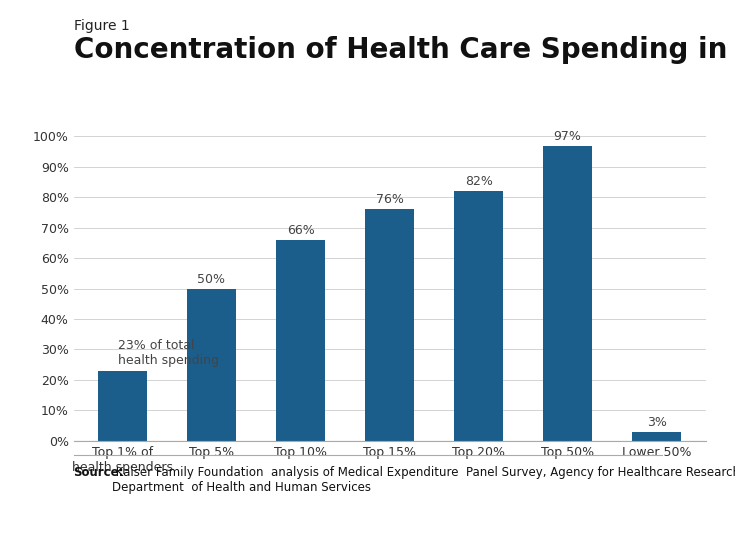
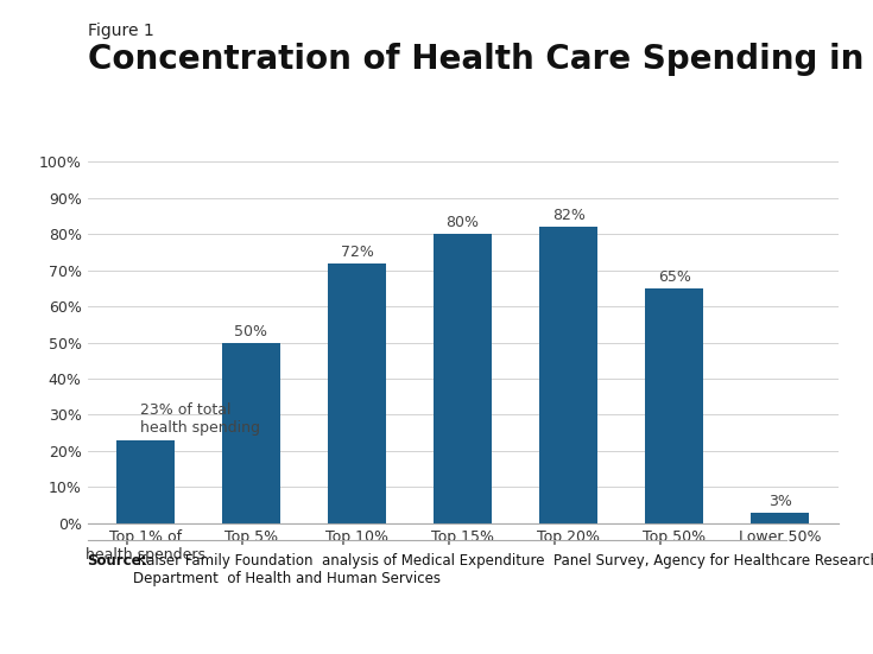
Top 10%: 66% -> 72%
Top 15%: 76% -> 80%
Top 50%: 97% -> 65%
